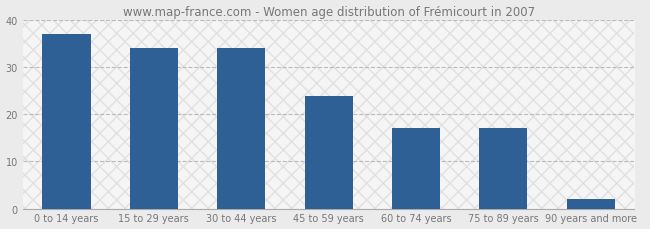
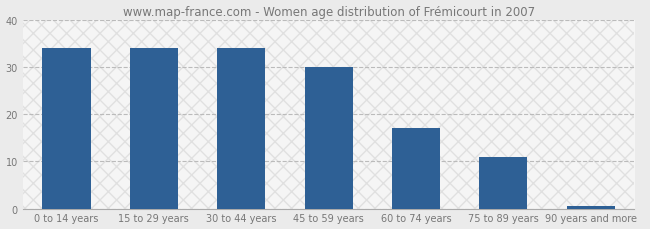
0 to 14 years: 37.0 -> 34.0
45 to 59 years: 24.0 -> 30.0
75 to 89 years: 17.0 -> 11.0
90 years and more: 2.0 -> 0.5
